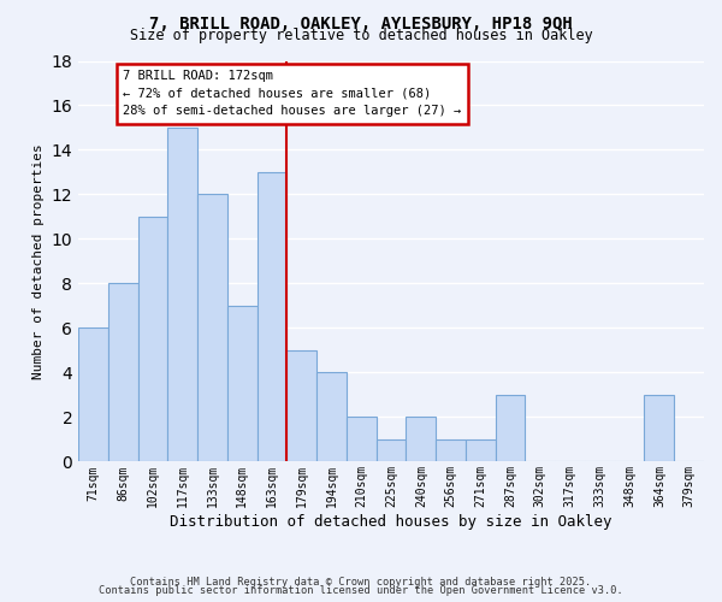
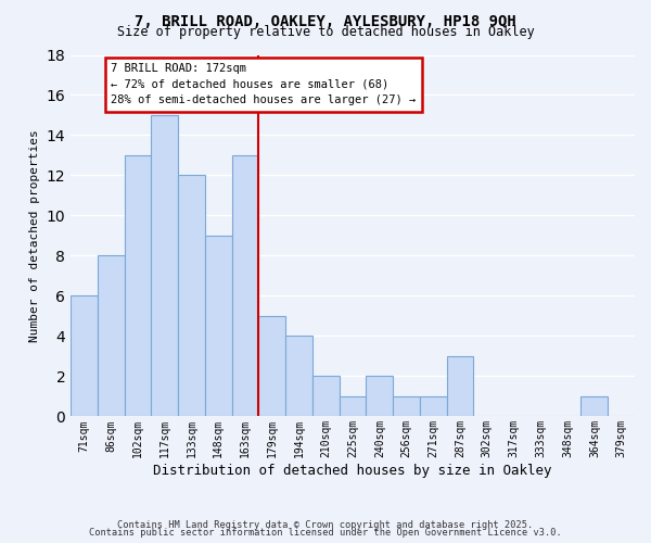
102sqm: 11 -> 13
148sqm: 7 -> 9
364sqm: 3 -> 1
